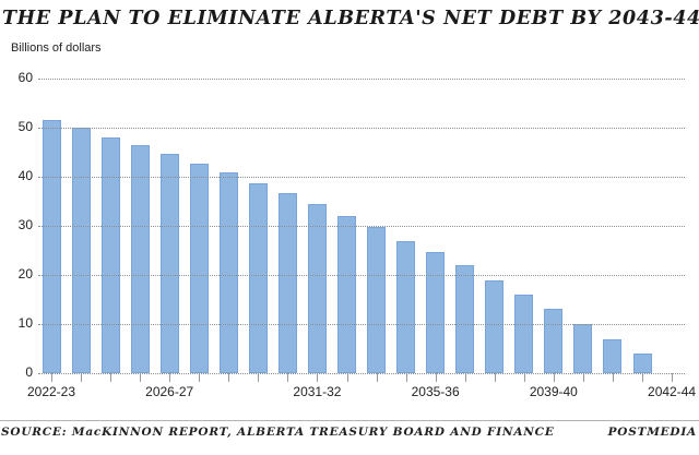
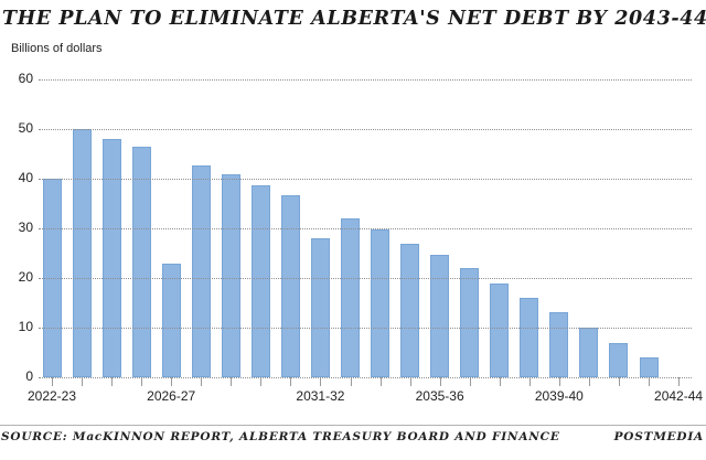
2022-23: 52 -> 40
2026-27: 45 -> 23
2031-32: 34 -> 28
